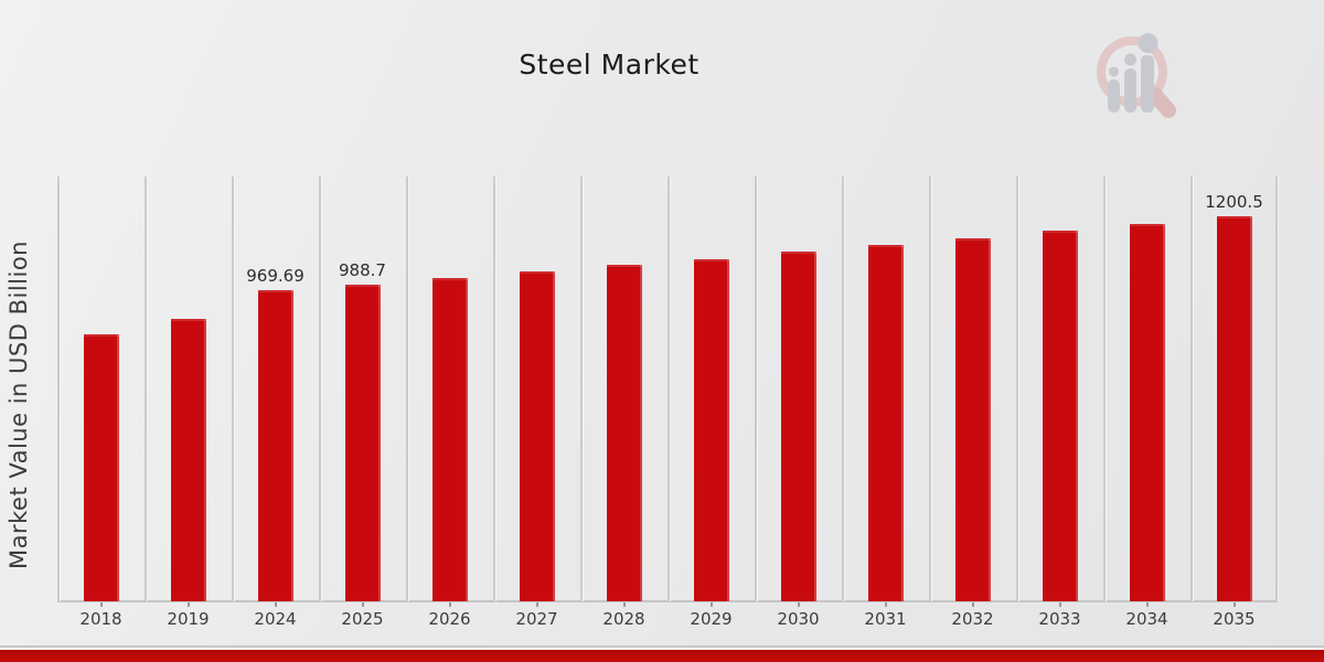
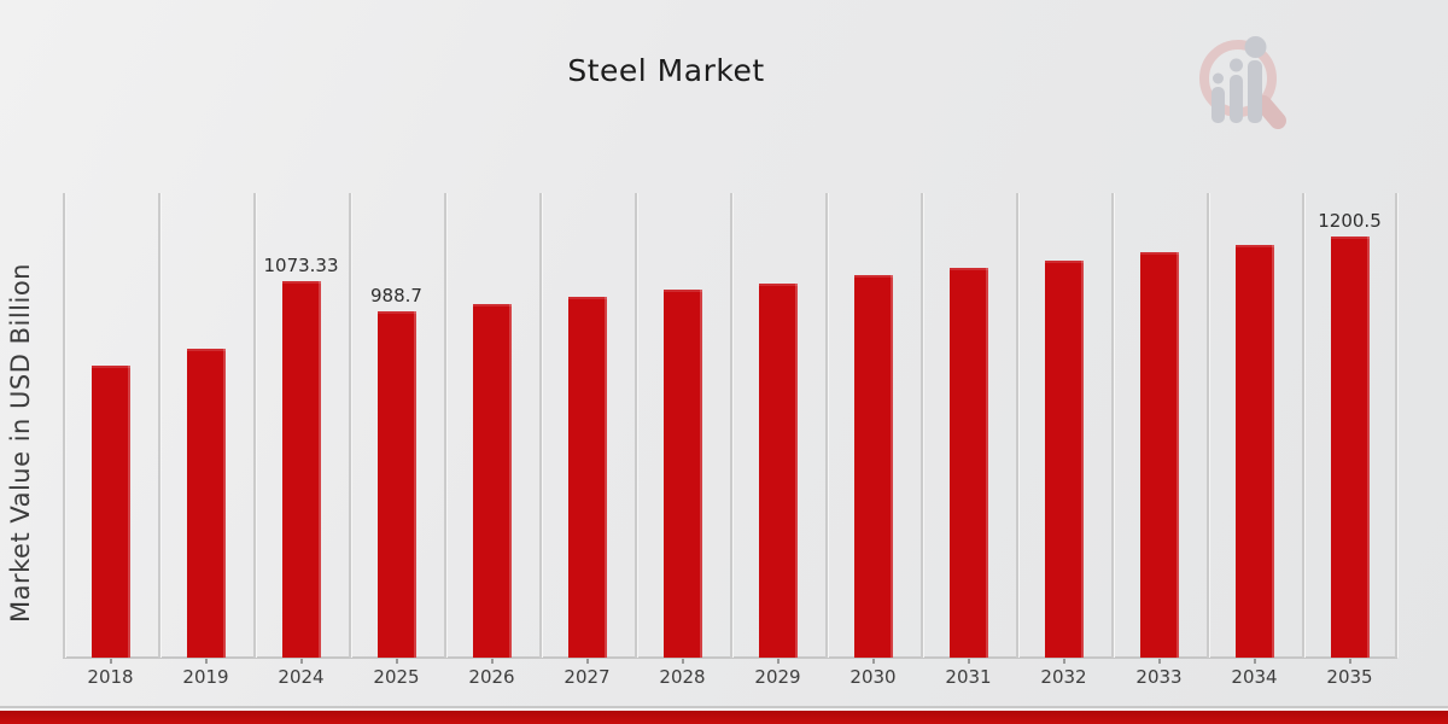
2024: 969.69 -> 1073.33
